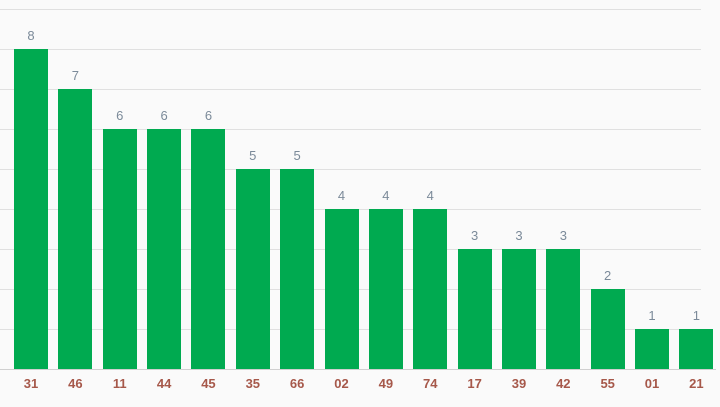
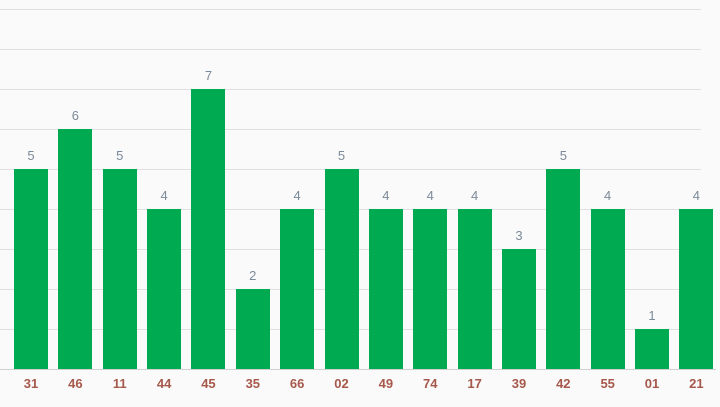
31: 8 -> 5
46: 7 -> 6
11: 6 -> 5
44: 6 -> 4
45: 6 -> 7
35: 5 -> 2
66: 5 -> 4
02: 4 -> 5
17: 3 -> 4
42: 3 -> 5
55: 2 -> 4
21: 1 -> 4
